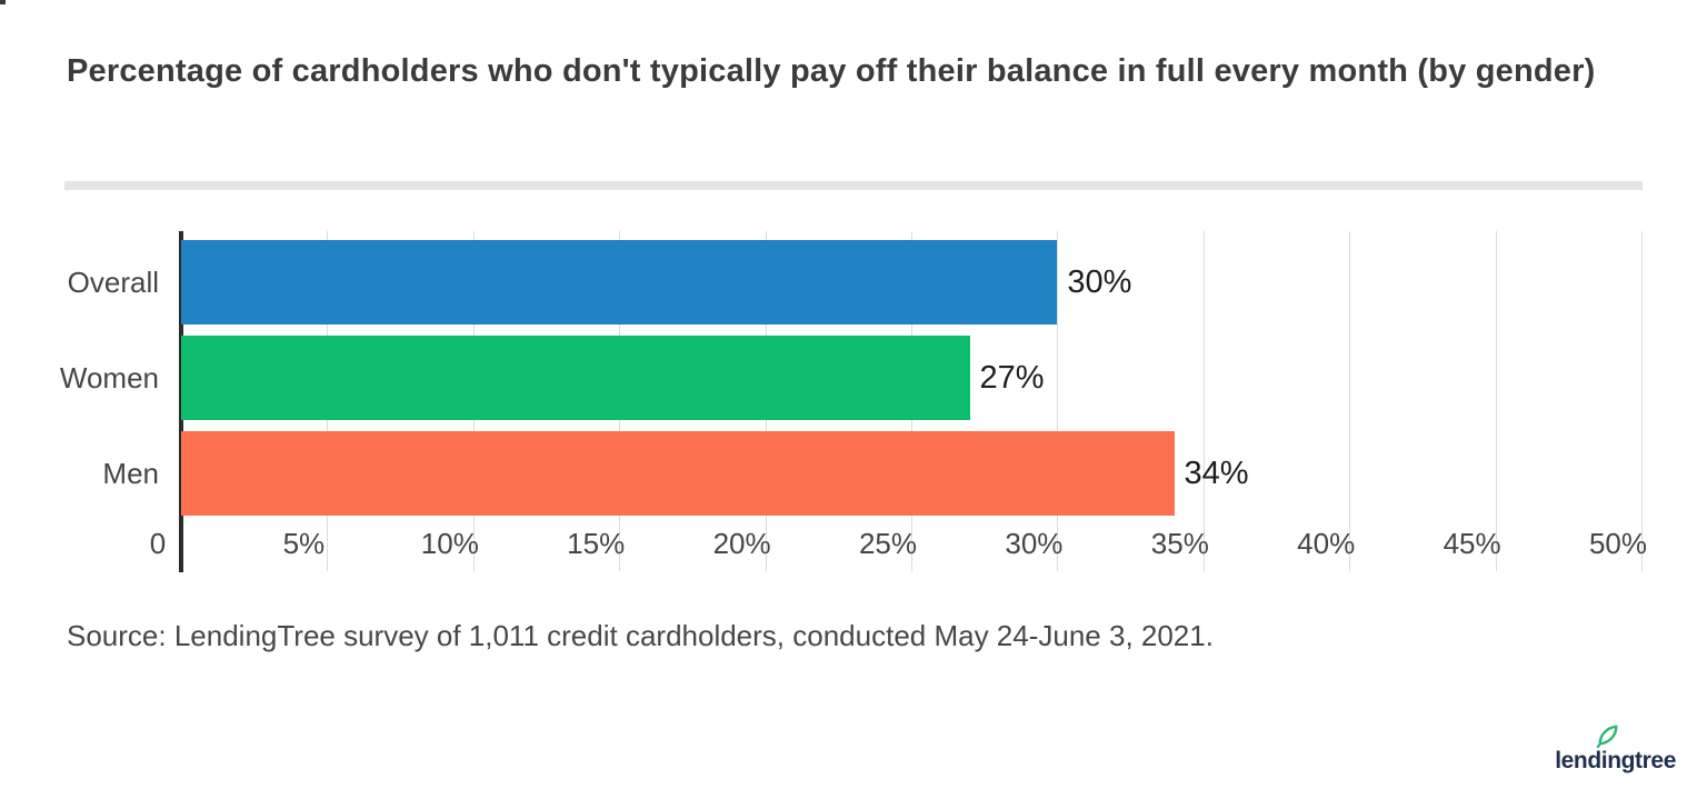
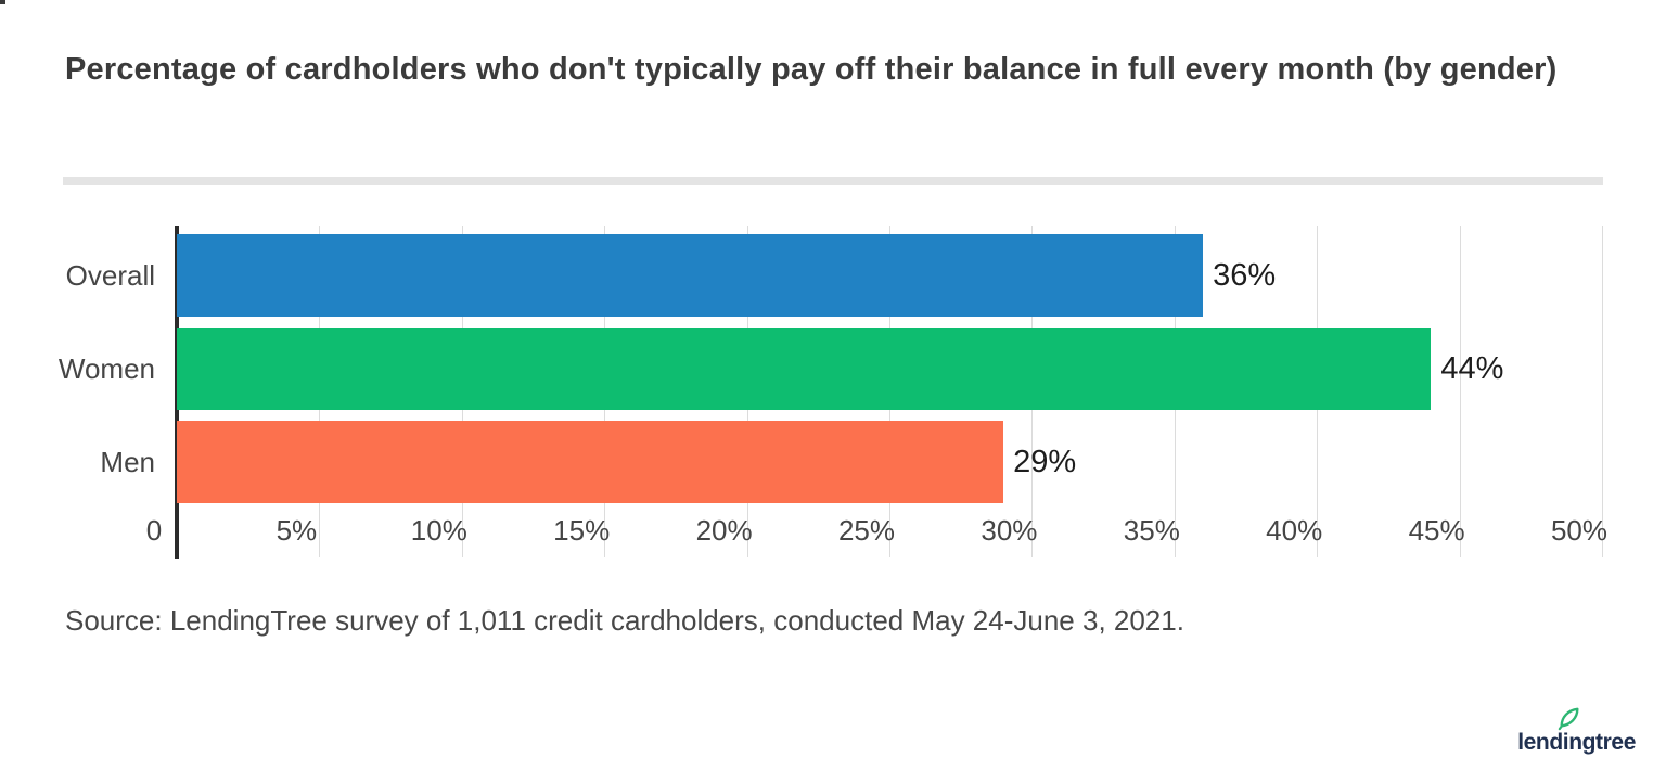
Overall: 30% -> 36%
Women: 27% -> 44%
Men: 34% -> 29%
